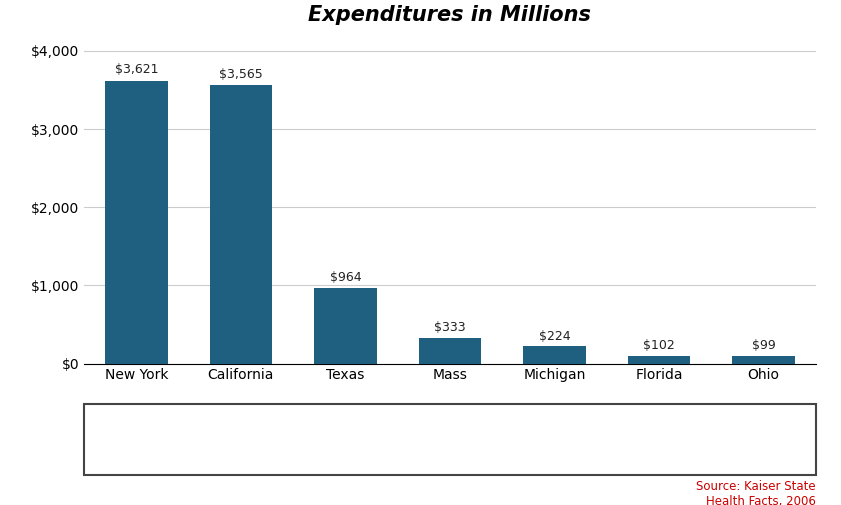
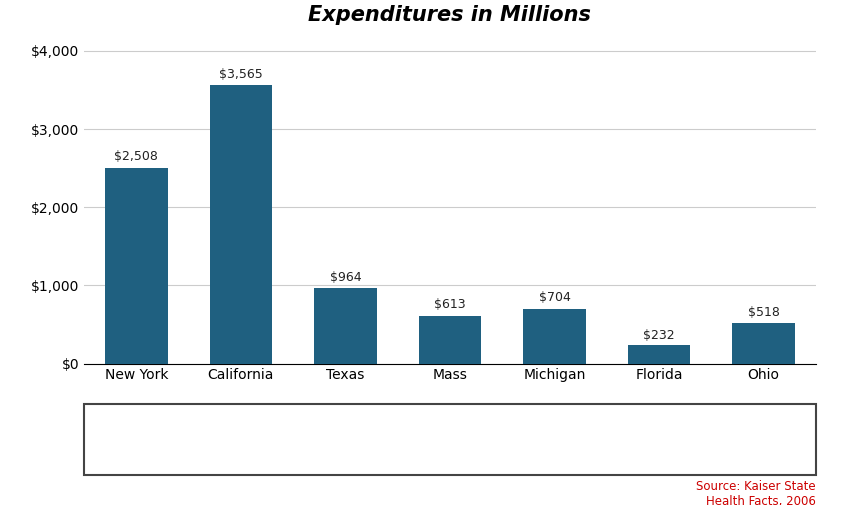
New York: $3,621 -> $2,508
Mass: $333 -> $613
Michigan: $224 -> $704
Florida: $102 -> $232
Ohio: $99 -> $518
